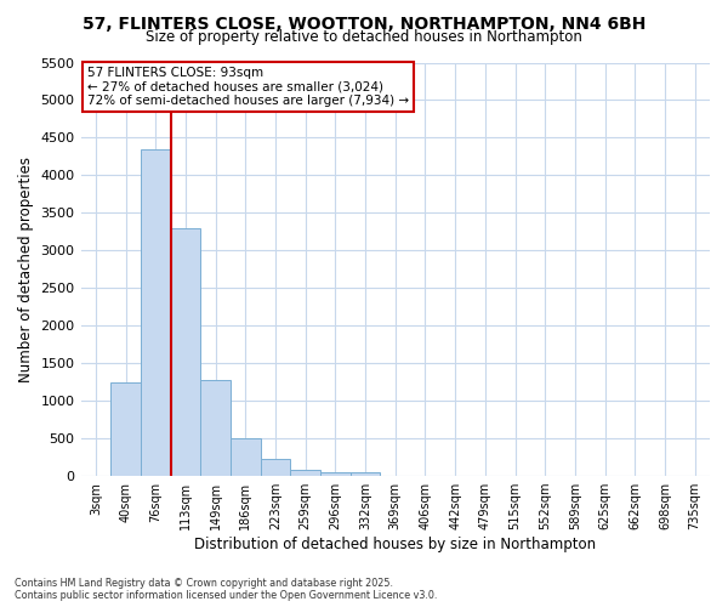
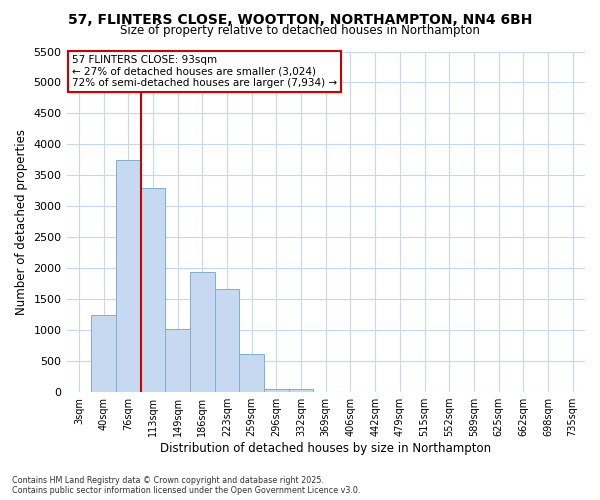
76sqm: 4350 -> 3740
149sqm: 1270 -> 1020
186sqm: 500 -> 1940
223sqm: 230 -> 1660
259sqm: 80 -> 620
